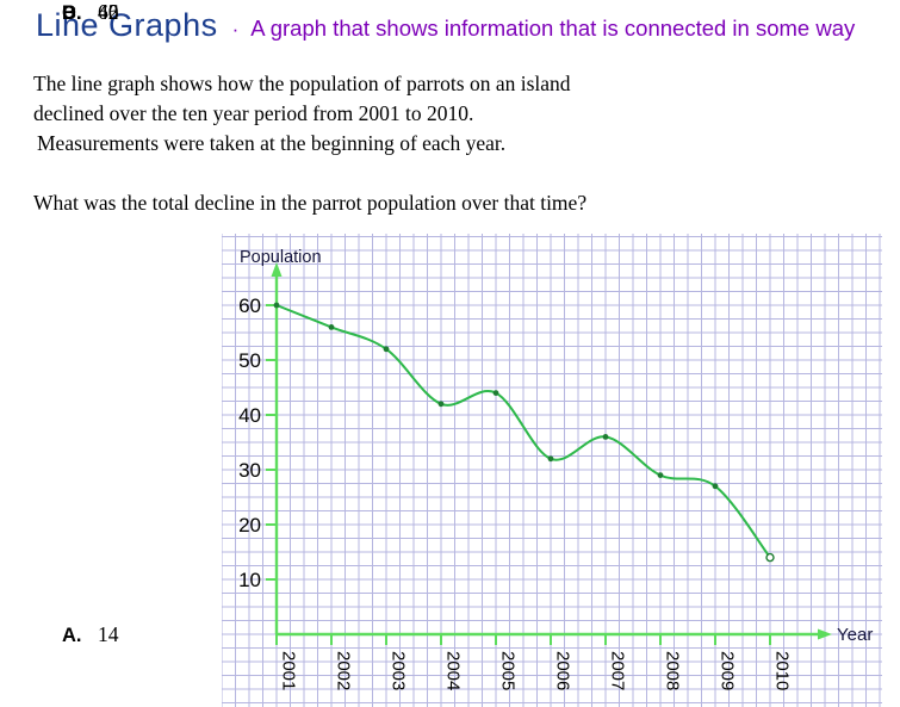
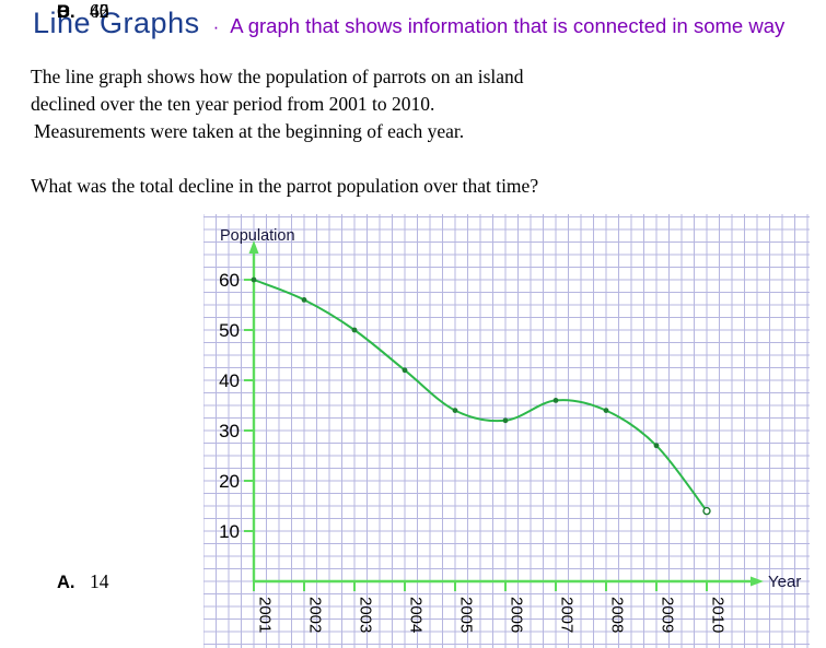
2003: 52 -> 50
2005: 44 -> 34
2008: 29 -> 34
